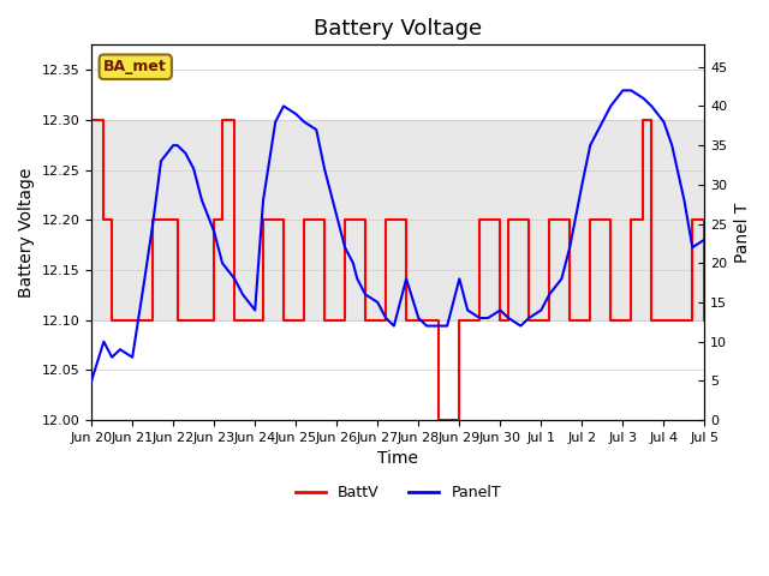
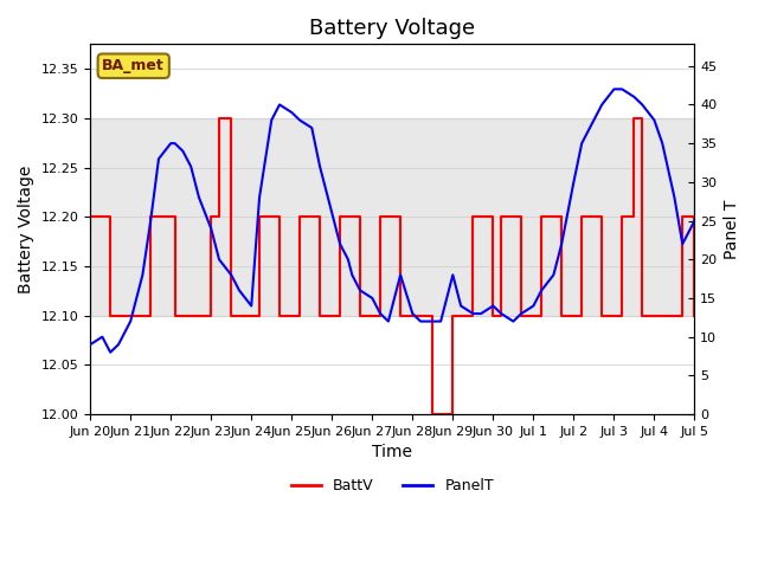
BattV/Jun 20: 12.3 -> 12.2
PanelT/Jun 20: 5 -> 9
PanelT/Jun 21: 8 -> 12
PanelT/Jul 5: 23 -> 25
